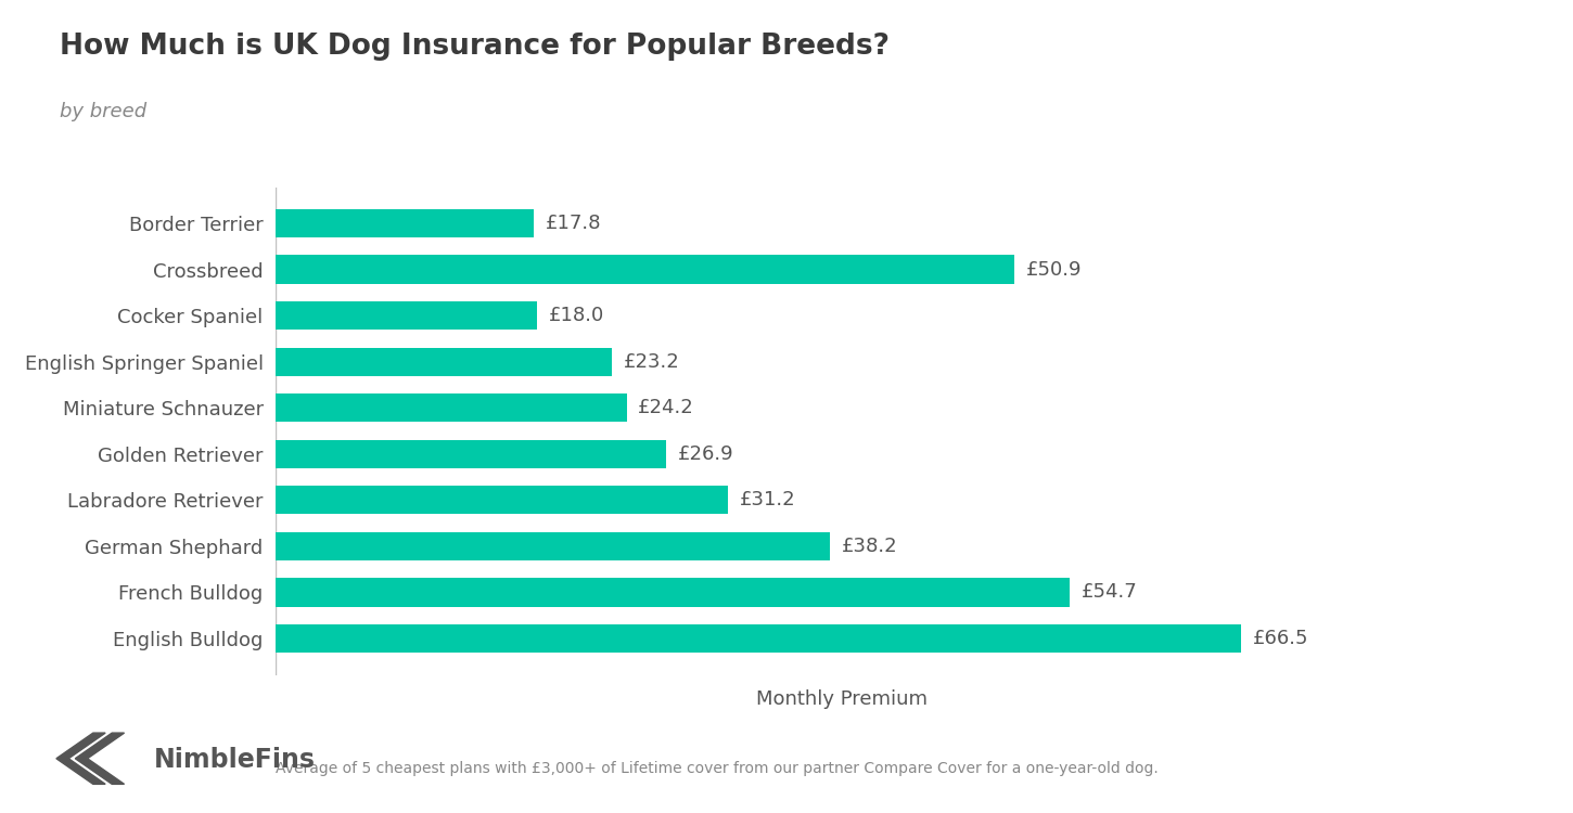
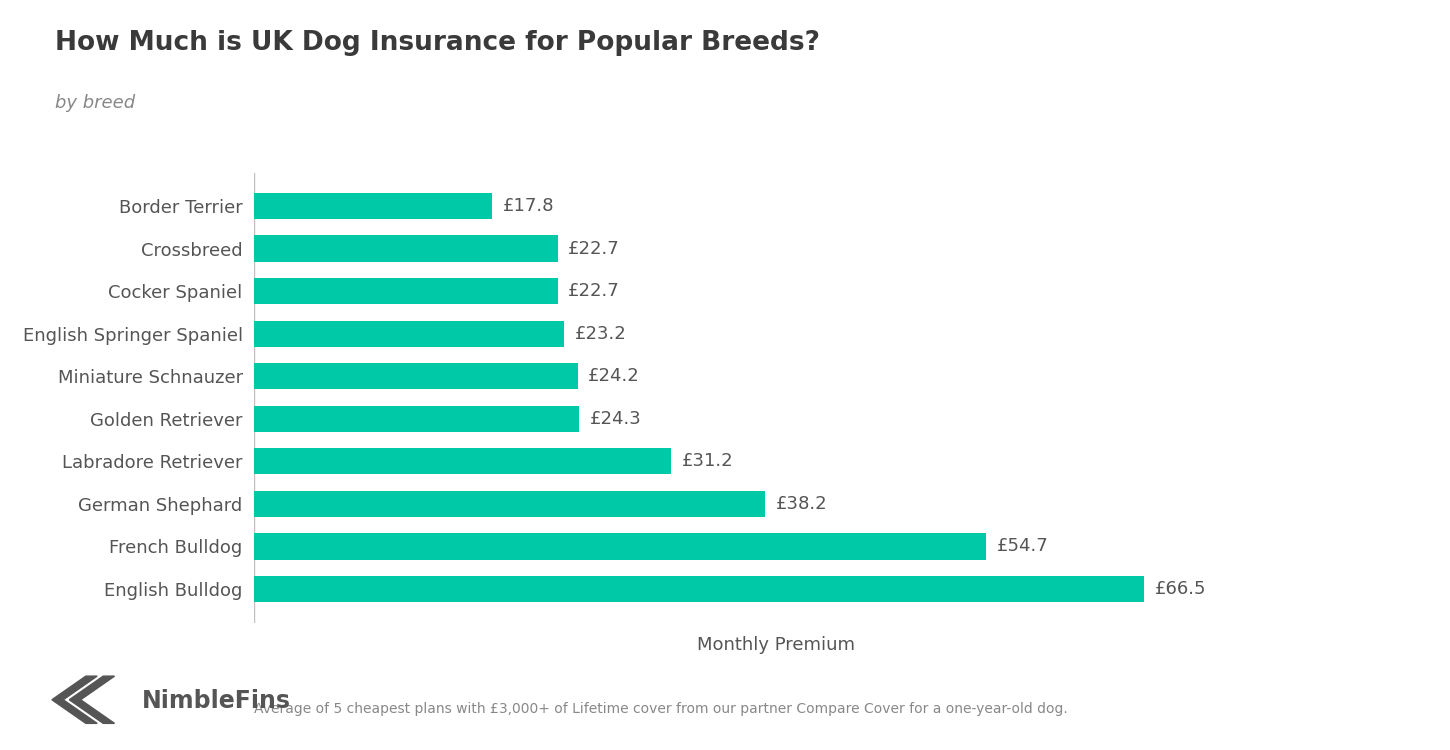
Crossbreed: £50.9 -> £22.7
Cocker Spaniel: £18.0 -> £22.7
Golden Retriever: £26.9 -> £24.3
